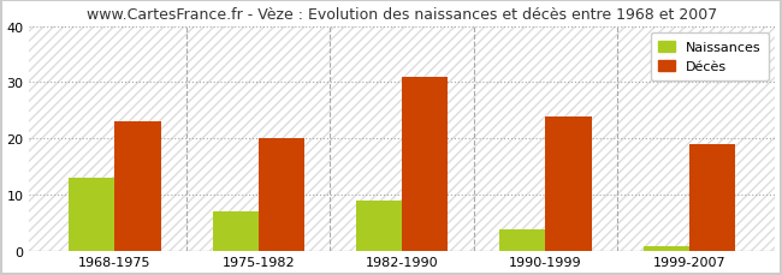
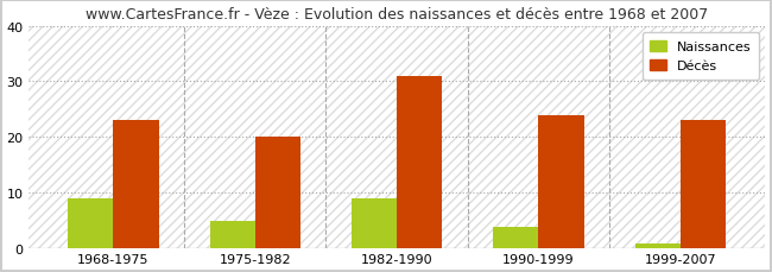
Naissances/1968-1975: 13 -> 9
Naissances/1975-1982: 7 -> 5
Décès/1999-2007: 19 -> 23
